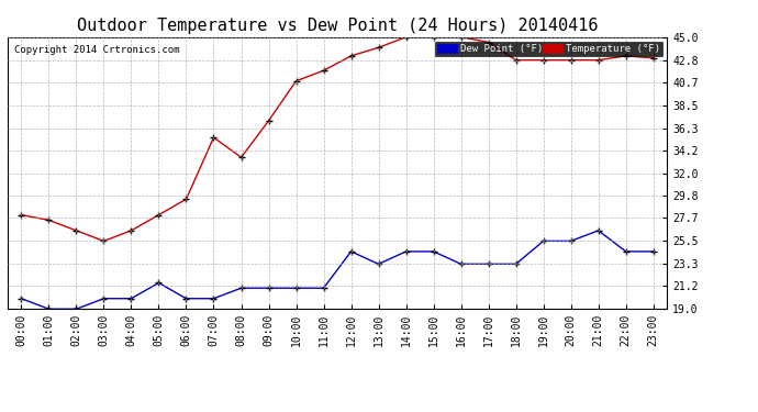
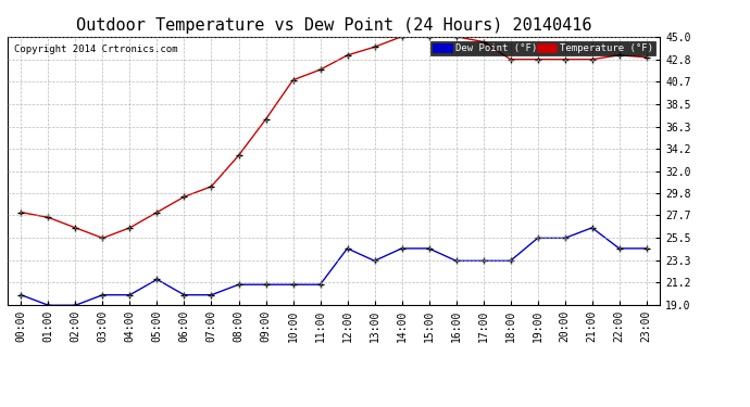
Temperature (°F)/07:00: 35.4 -> 30.5
